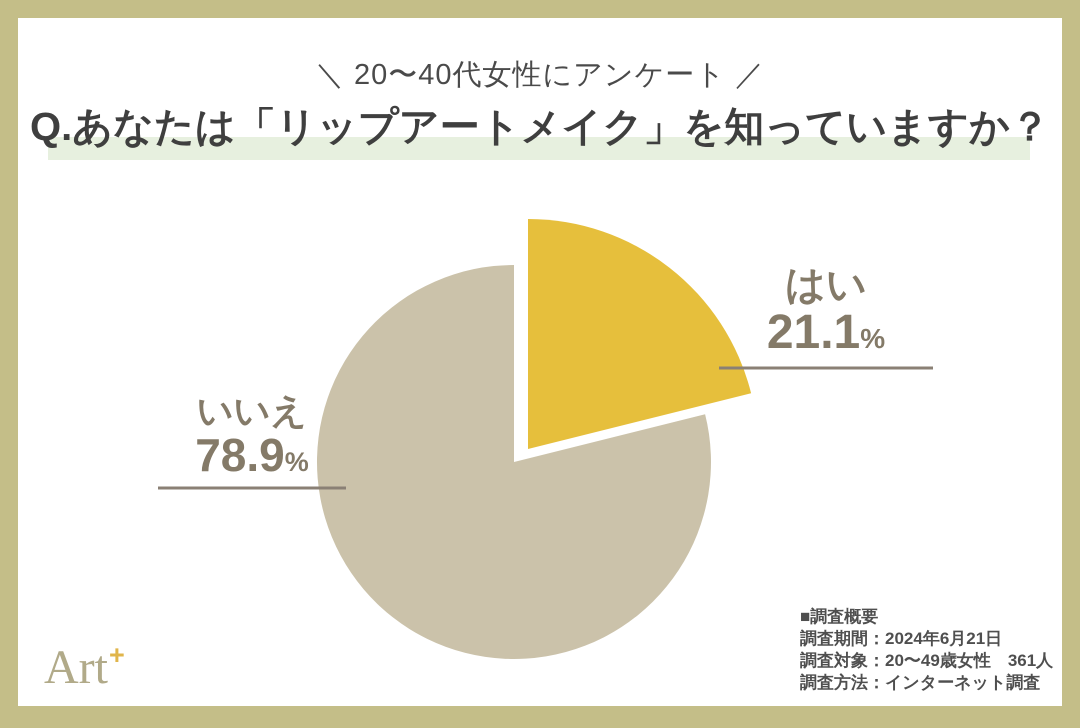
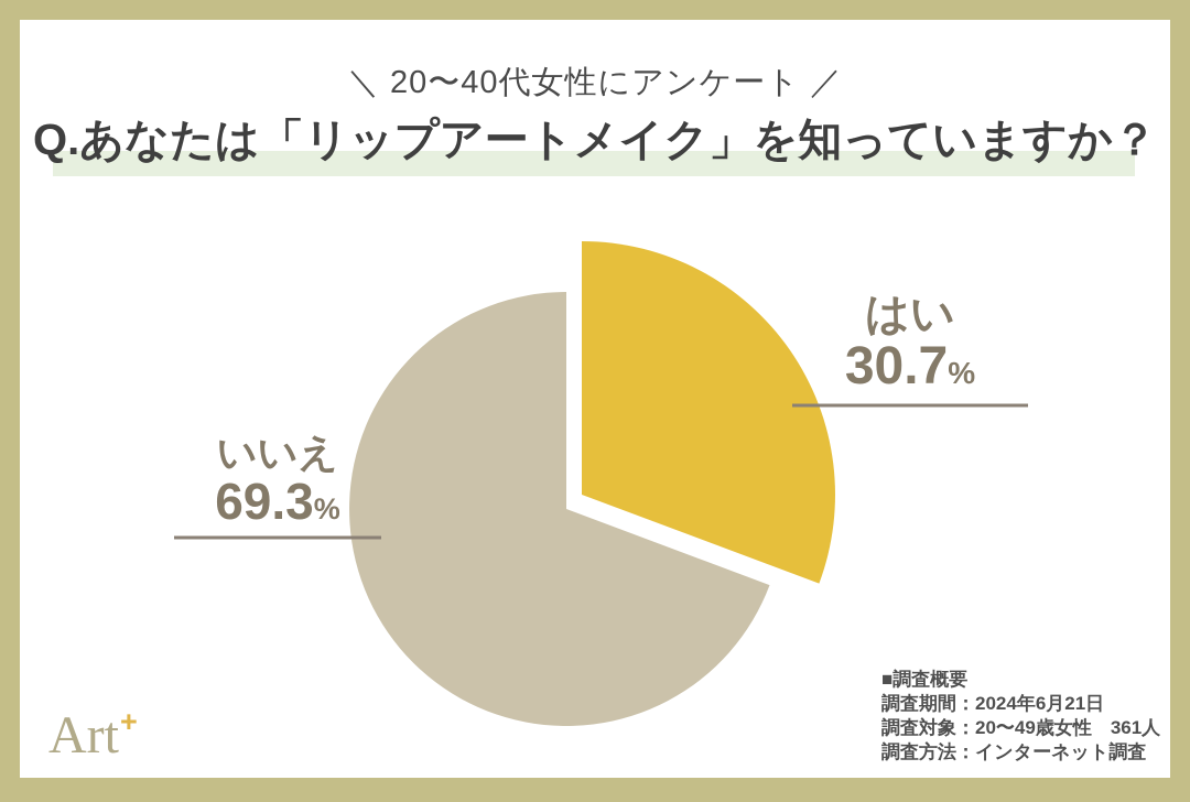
はい: 21.1 -> 30.7
いいえ: 78.9 -> 69.3
